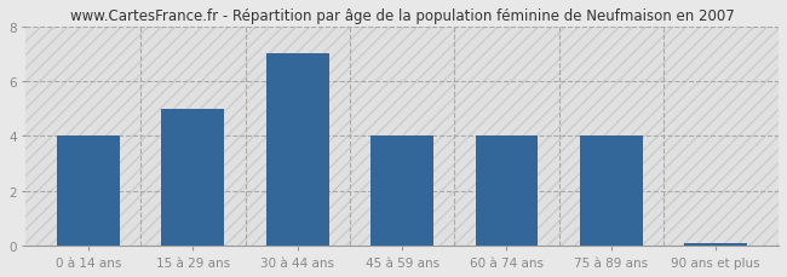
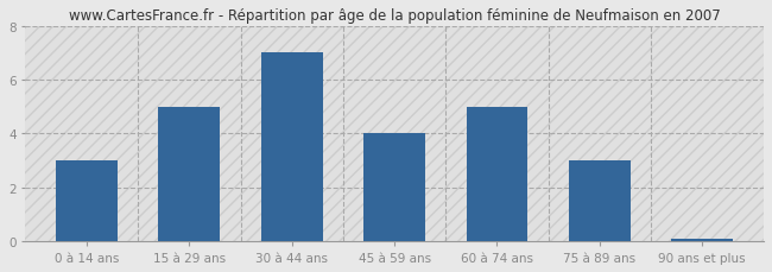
0 à 14 ans: 4.0 -> 3.0
60 à 74 ans: 4.0 -> 5.0
75 à 89 ans: 4.0 -> 3.0
